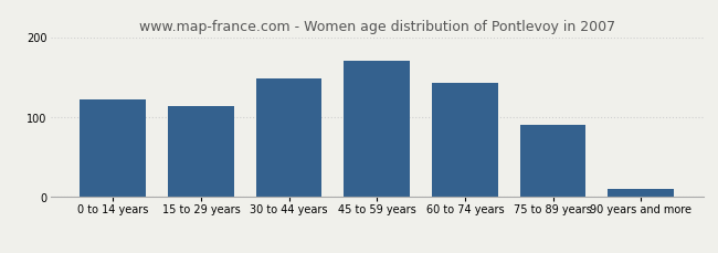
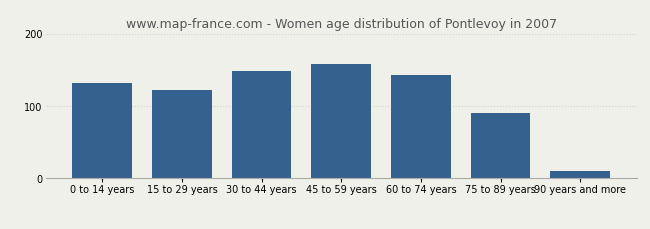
0 to 14 years: 122 -> 132
15 to 29 years: 114 -> 122
45 to 59 years: 170 -> 158
